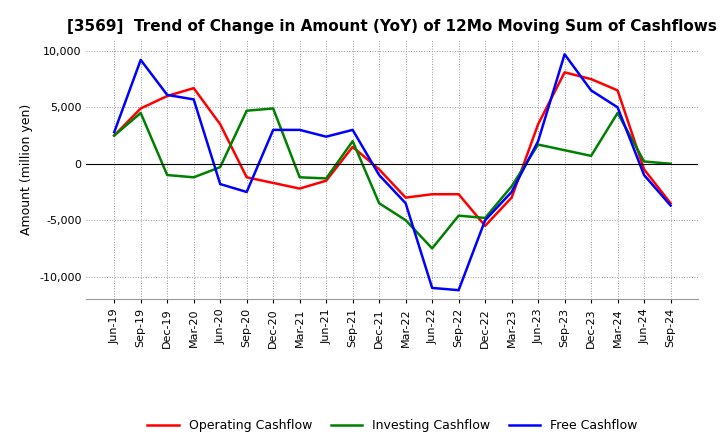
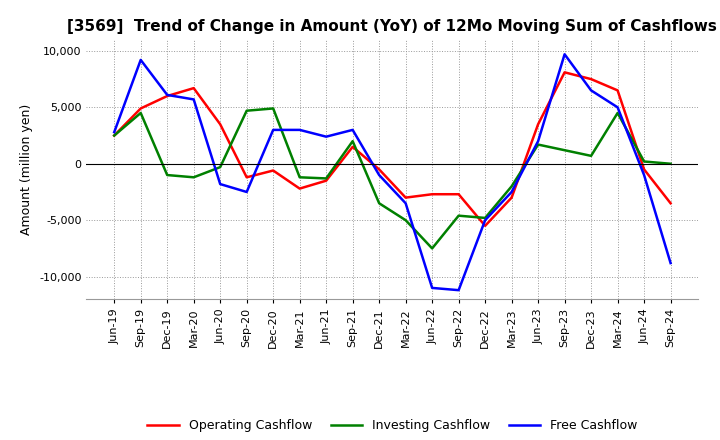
Operating Cashflow/Dec-20: -1,700 -> -600
Free Cashflow/Sep-24: -3,700 -> -8,800
